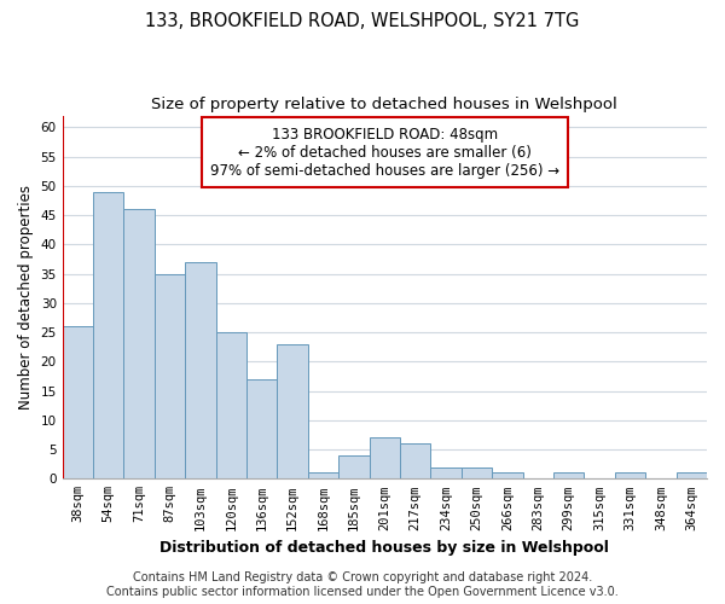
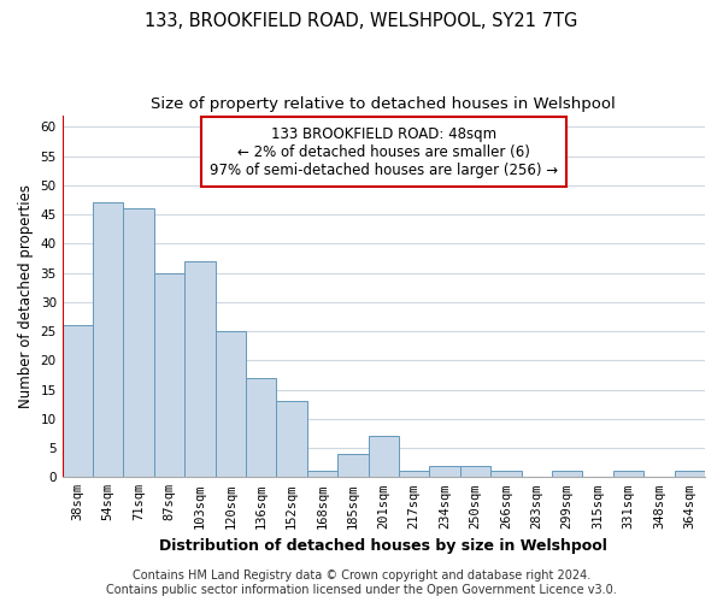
54sqm: 49 -> 47
152sqm: 23 -> 13
217sqm: 6 -> 1
